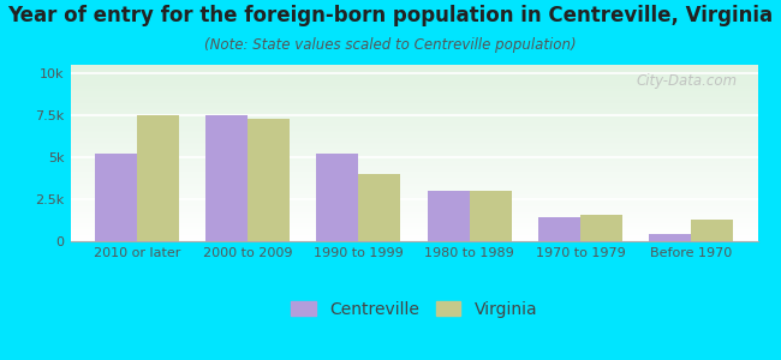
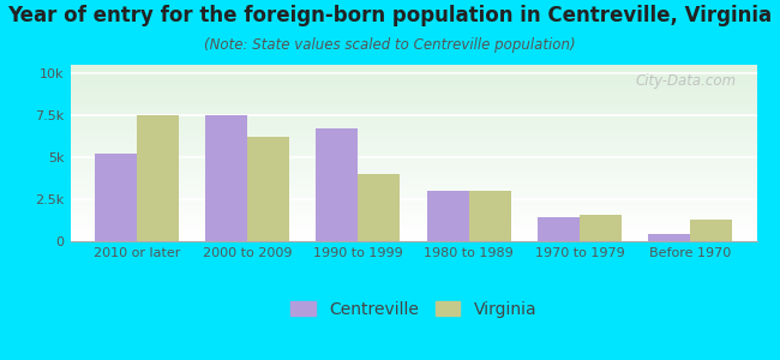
Virginia/2000 to 2009: 7.3k -> 6.2k
Centreville/1990 to 1999: 5.2k -> 6.7k
